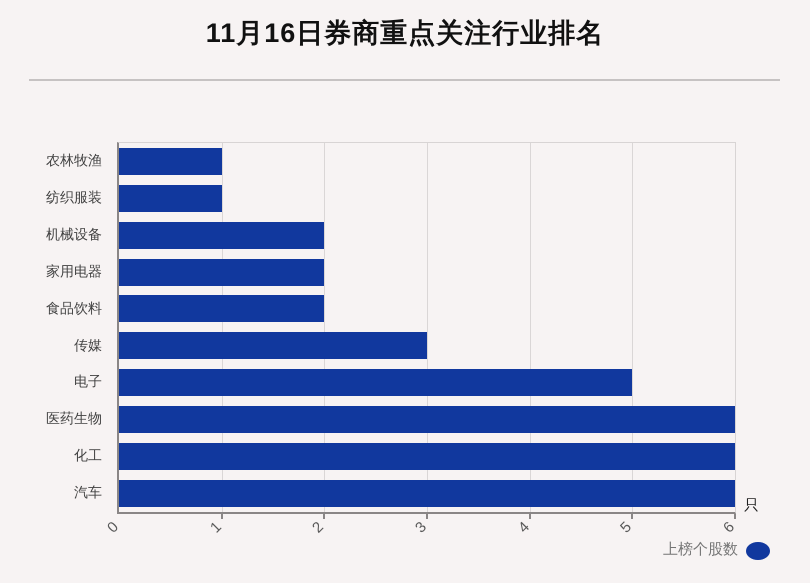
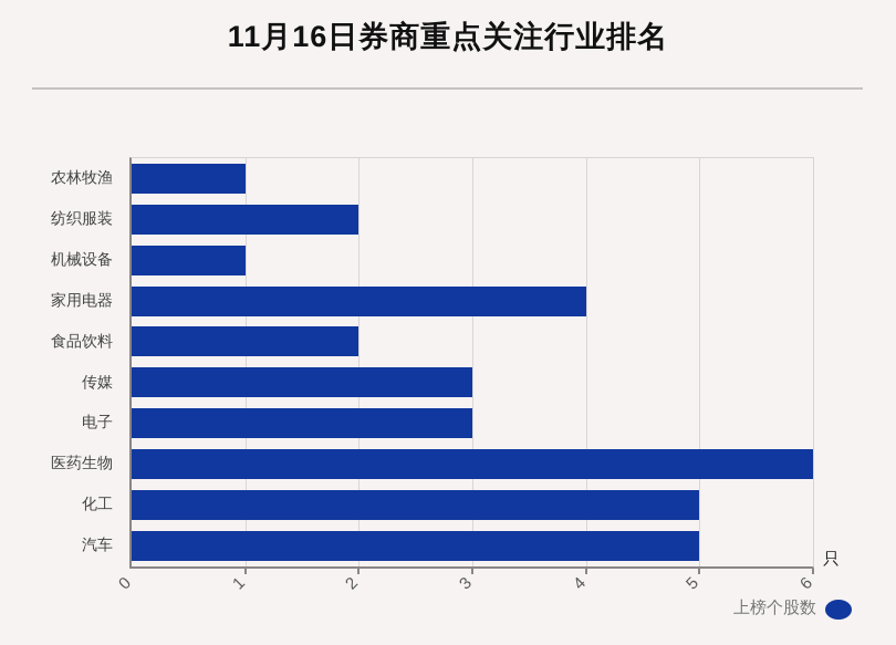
纺织服装: 1 -> 2
机械设备: 2 -> 1
家用电器: 2 -> 4
电子: 5 -> 3
化工: 6 -> 5
汽车: 6 -> 5
